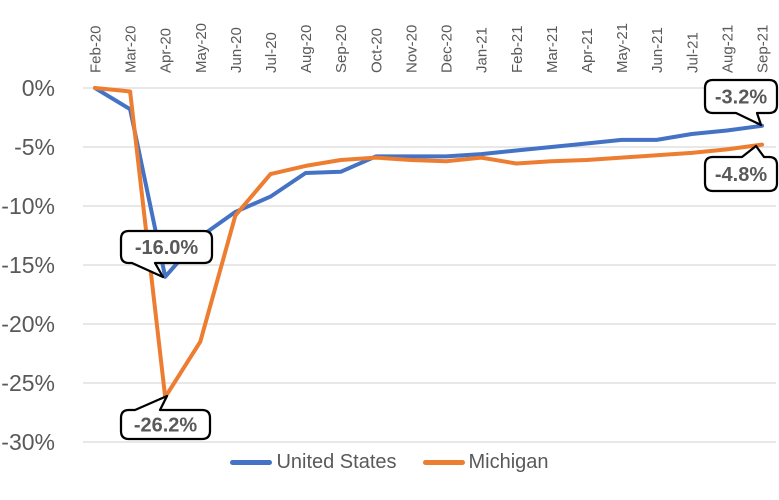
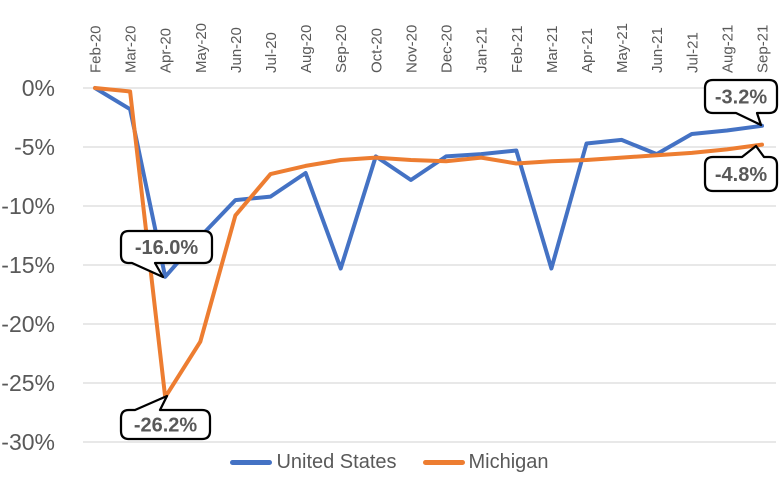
United States/Jun-20: -10.5% -> -9.5%
United States/Sep-20: -7.1% -> -15.3%
United States/Nov-20: -5.8% -> -7.8%
United States/Mar-21: -5.0% -> -15.3%
United States/Jun-21: -4.4% -> -5.6%
